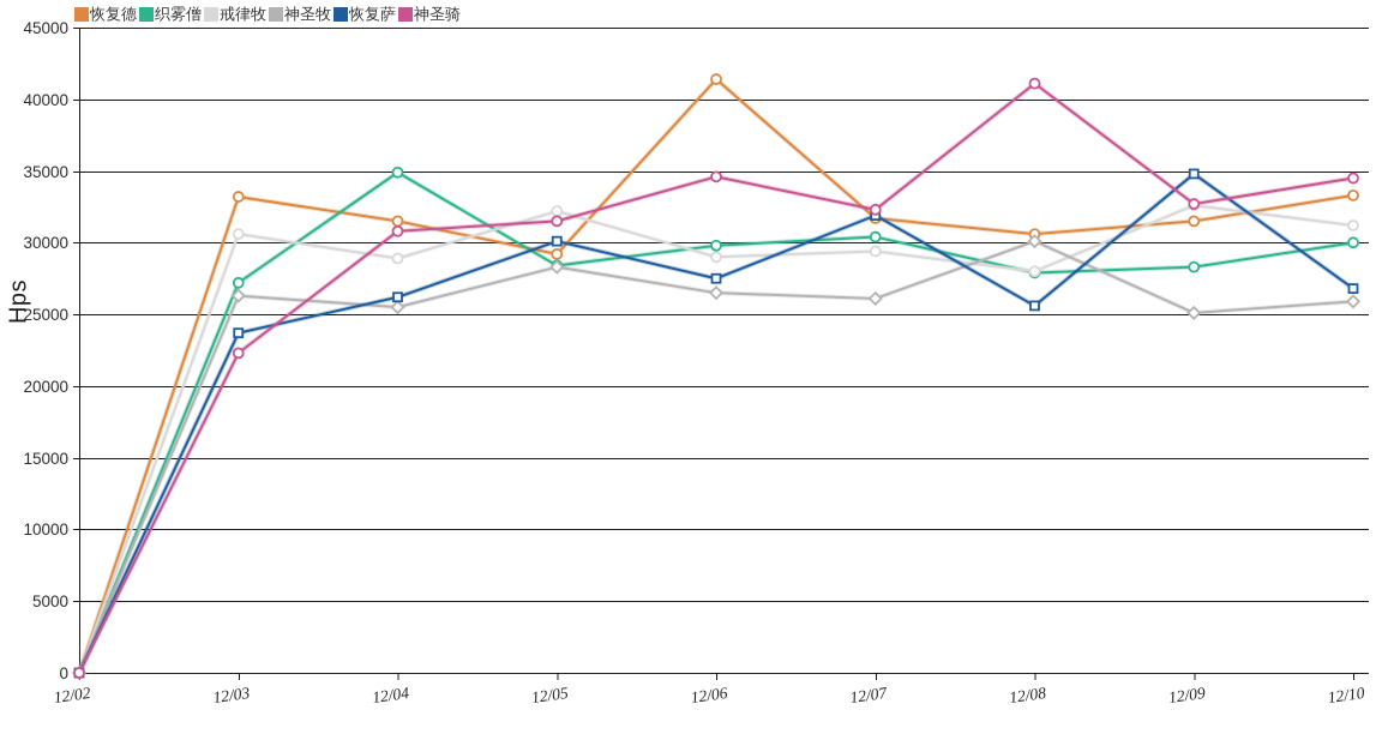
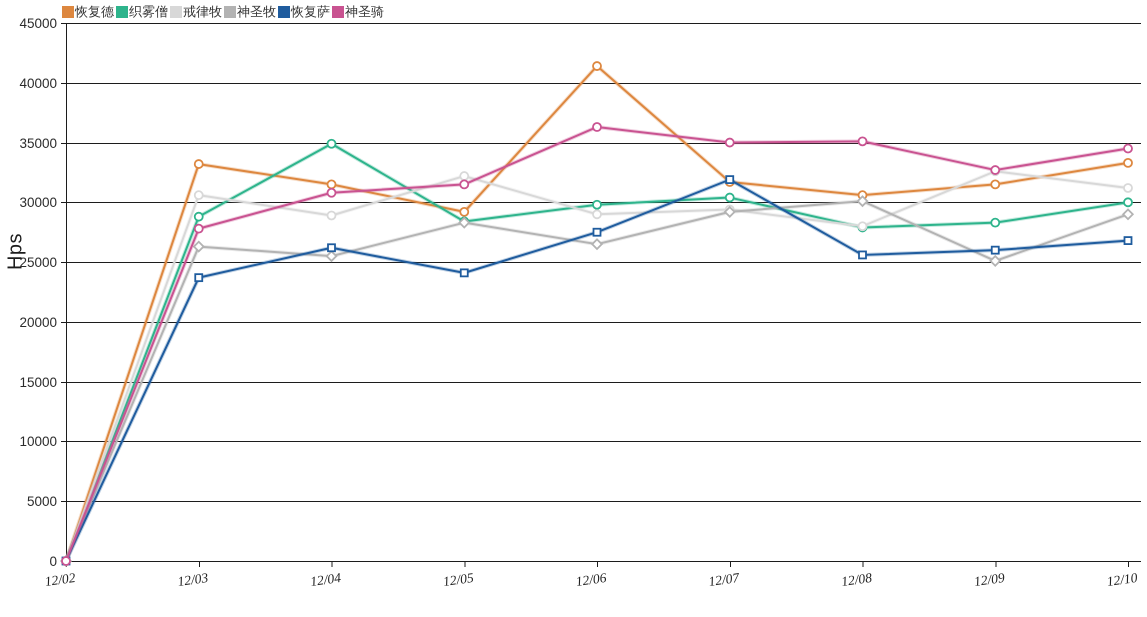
织雾僧/12/03: 27200 -> 28800
神圣骑/12/03: 22300 -> 27800
恢复萨/12/05: 30100 -> 24100
神圣骑/12/06: 34600 -> 36300
神圣牧/12/07: 26100 -> 29200
神圣骑/12/07: 32300 -> 35000
神圣骑/12/08: 41100 -> 35100
恢复萨/12/09: 34800 -> 26000
神圣牧/12/10: 25900 -> 29000
